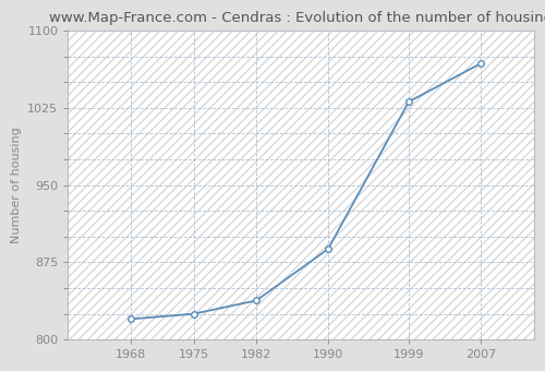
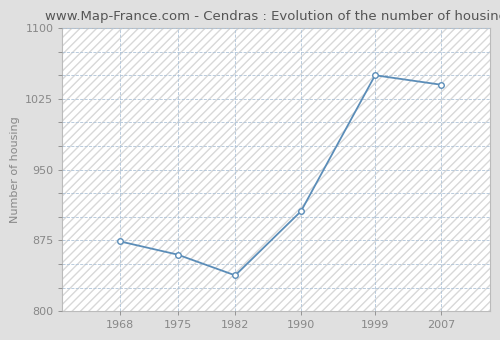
1968: 820 -> 874
1975: 825 -> 860
1990: 888 -> 906
1999: 1031 -> 1050
2007: 1068 -> 1040
